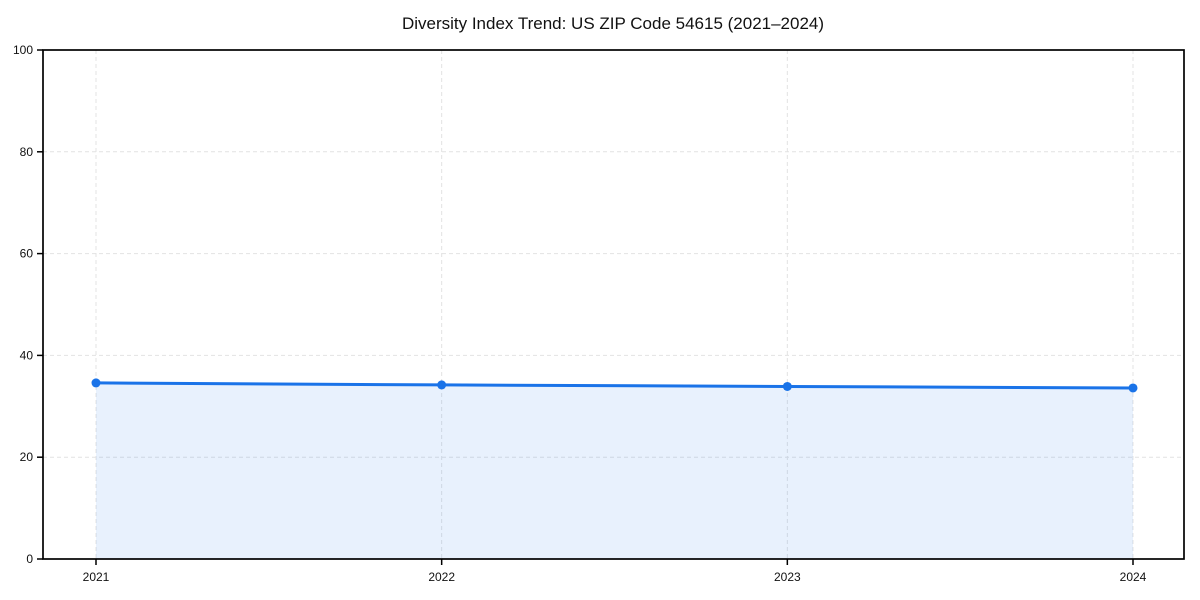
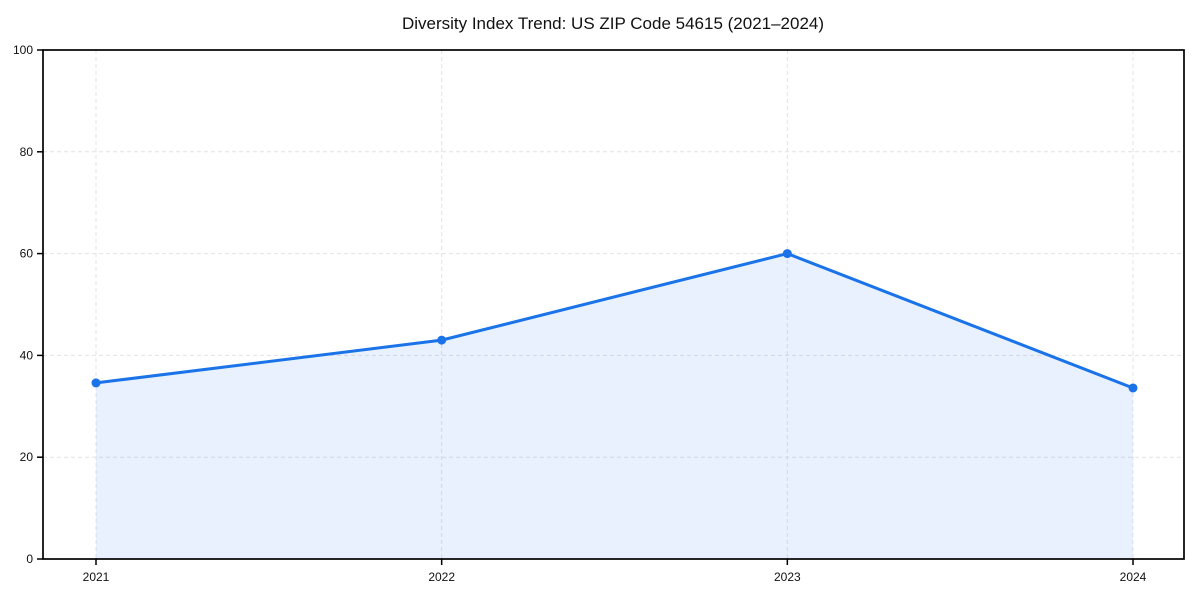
2022: 34 -> 43
2023: 34 -> 60
